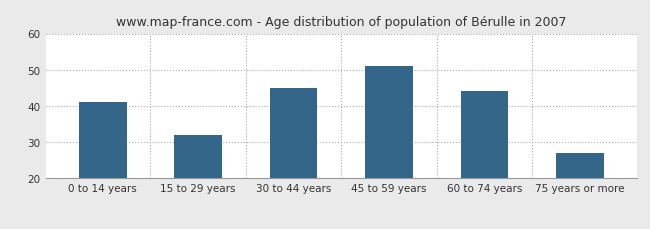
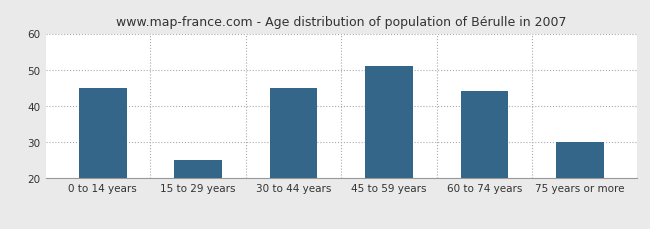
0 to 14 years: 41 -> 45
15 to 29 years: 32 -> 25
75 years or more: 27 -> 30
